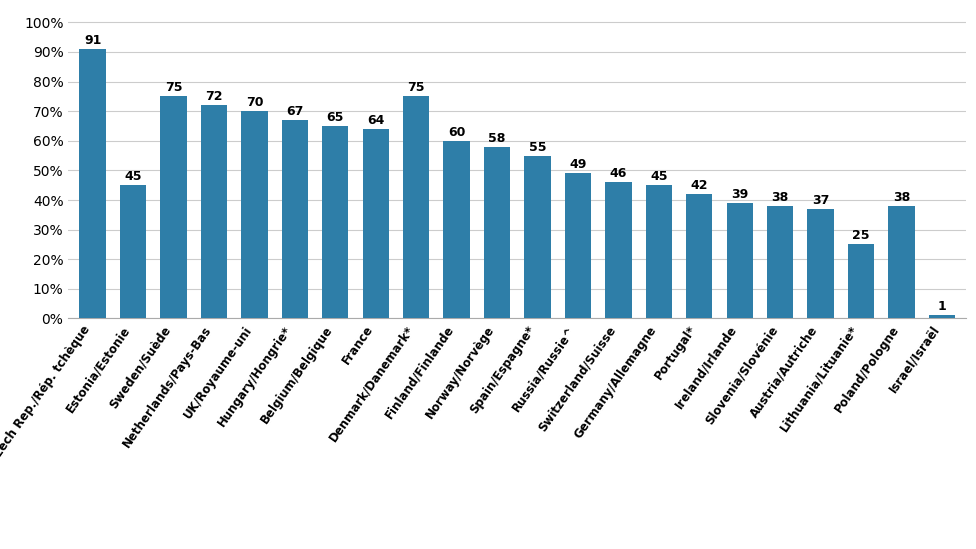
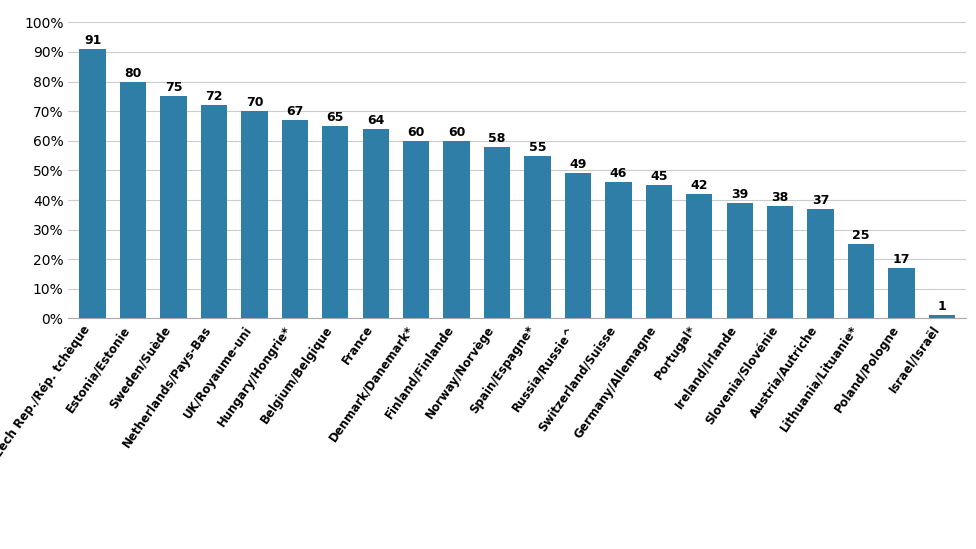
Estonia/Estonie: 45 -> 80
Denmark/Danemark*: 75 -> 60
Poland/Pologne: 38 -> 17
